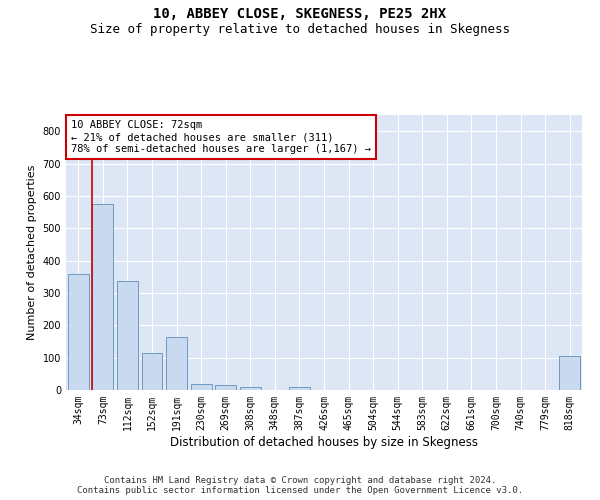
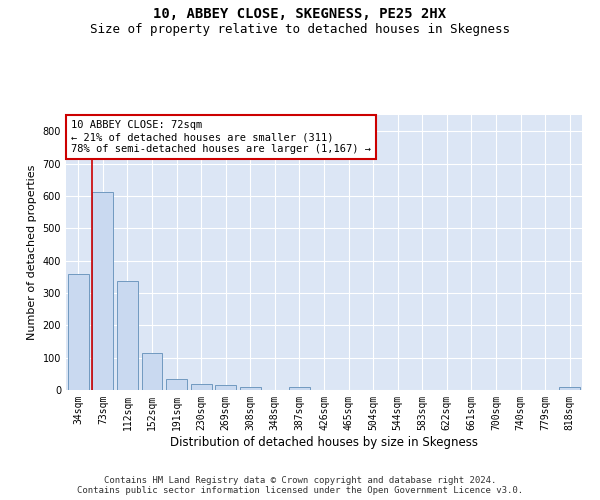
73sqm: 575 -> 611
191sqm: 165 -> 35
818sqm: 105 -> 8
